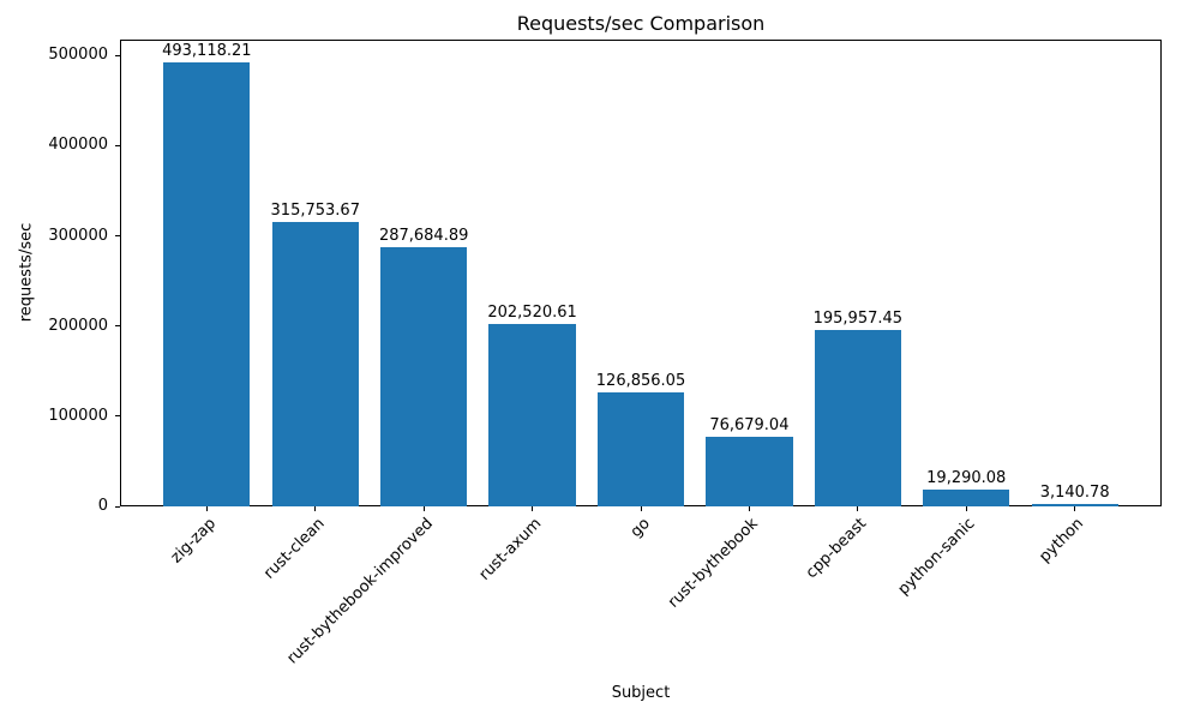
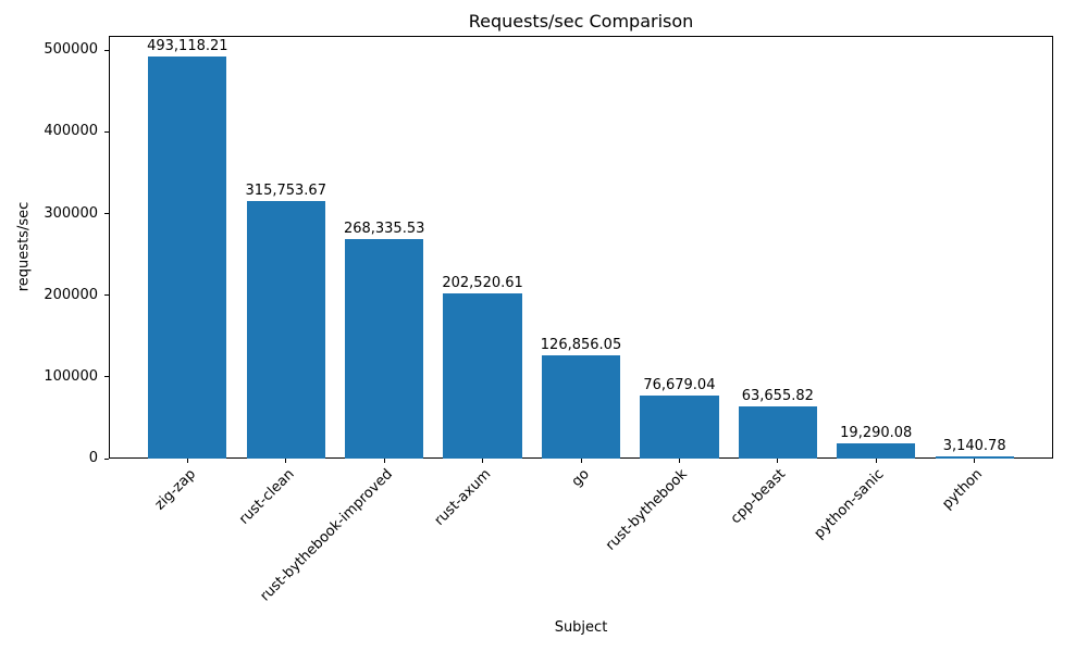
rust-bythebook-improved: 287,684.89 -> 268,335.53
cpp-beast: 195,957.45 -> 63,655.82
